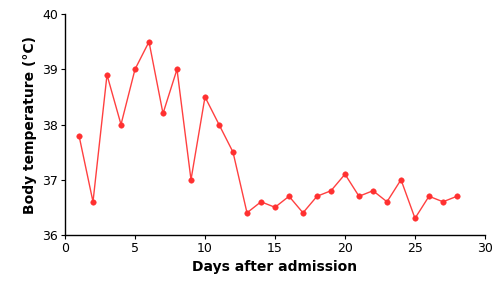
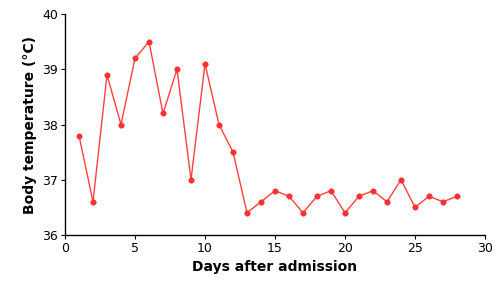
5: 39.0 -> 39.2
10: 38.5 -> 39.1
15: 36.5 -> 36.8
20: 37.1 -> 36.4
25: 36.3 -> 36.5
